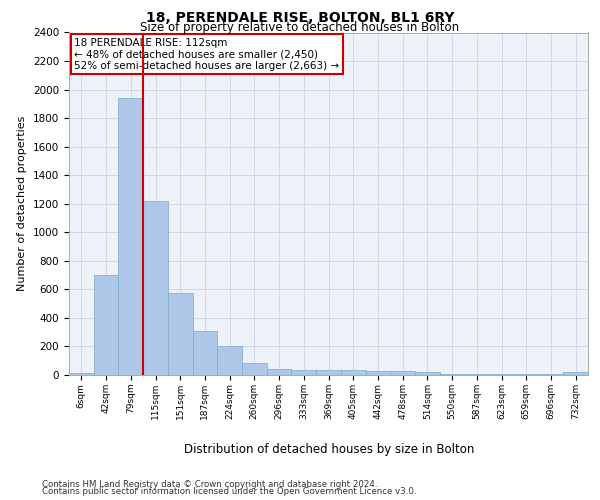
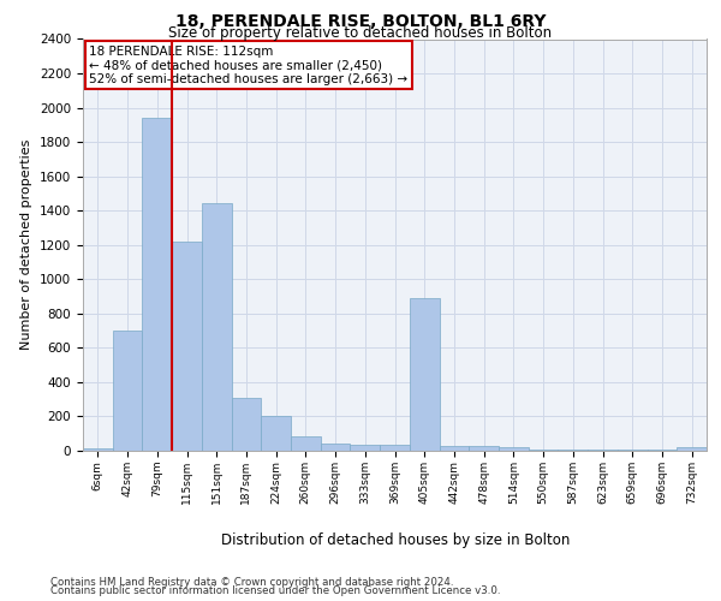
151sqm: 580 -> 1440
405sqm: 30 -> 890
